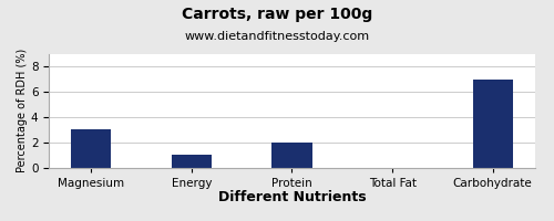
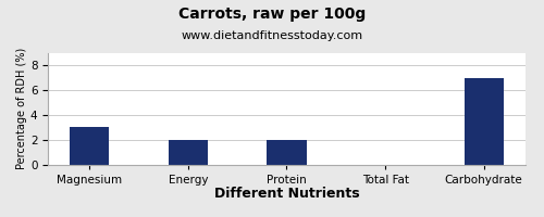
Energy: 1 -> 2
